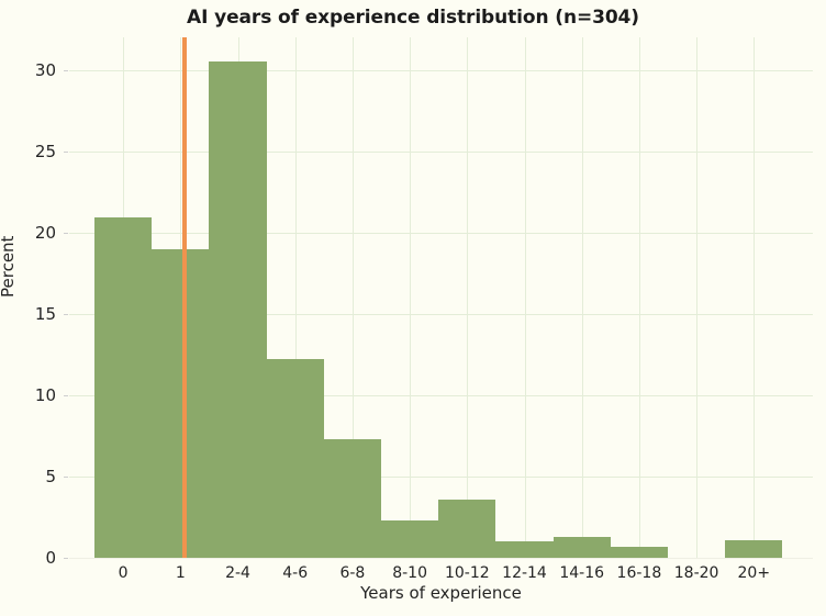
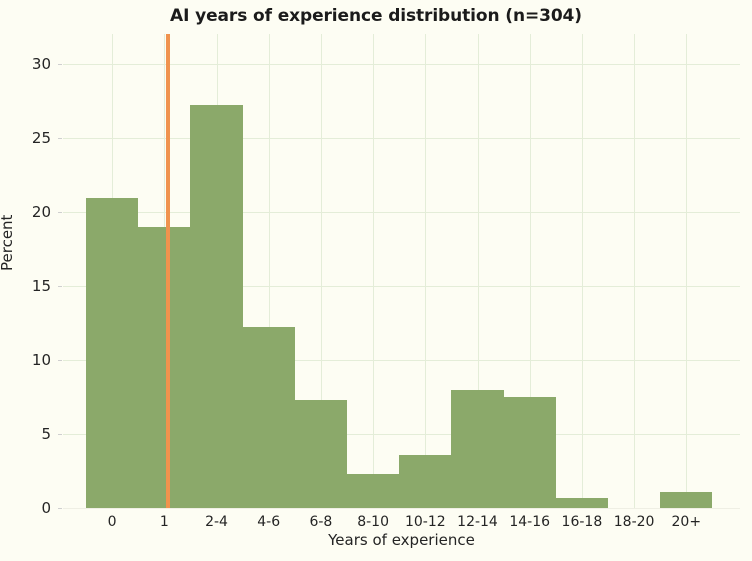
2-4: 30.5 -> 27.2
12-14: 1.0 -> 8.0
14-16: 1.3 -> 7.5
